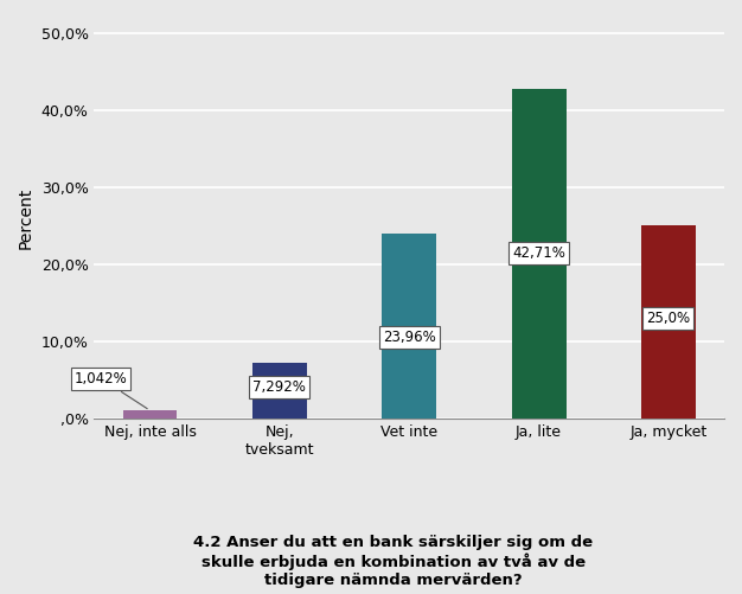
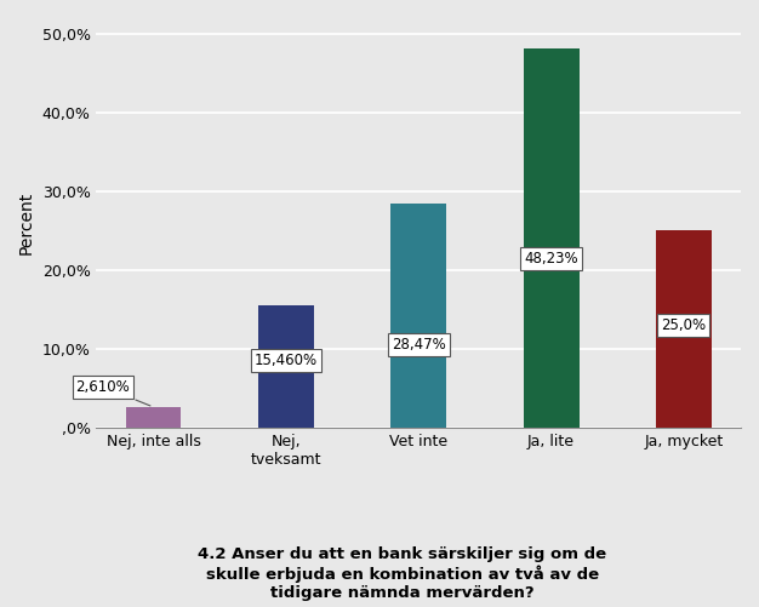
Nej, inte alls: 1,042% -> 2,610%
Nej, tveksamt: 7,292% -> 15,460%
Vet inte: 23,96% -> 28,47%
Ja, lite: 42,71% -> 48,23%
